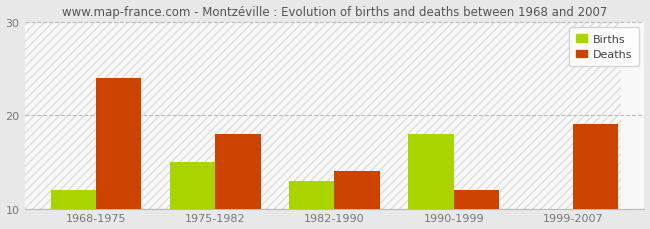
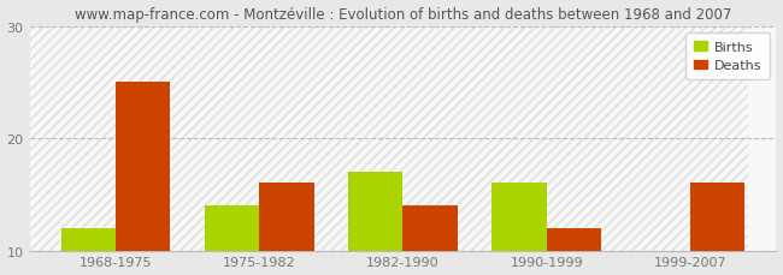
Deaths/1968-1975: 24 -> 25
Births/1975-1982: 15 -> 14
Deaths/1975-1982: 18 -> 16
Births/1982-1990: 13 -> 17
Births/1990-1999: 18 -> 16
Deaths/1999-2007: 19 -> 16
